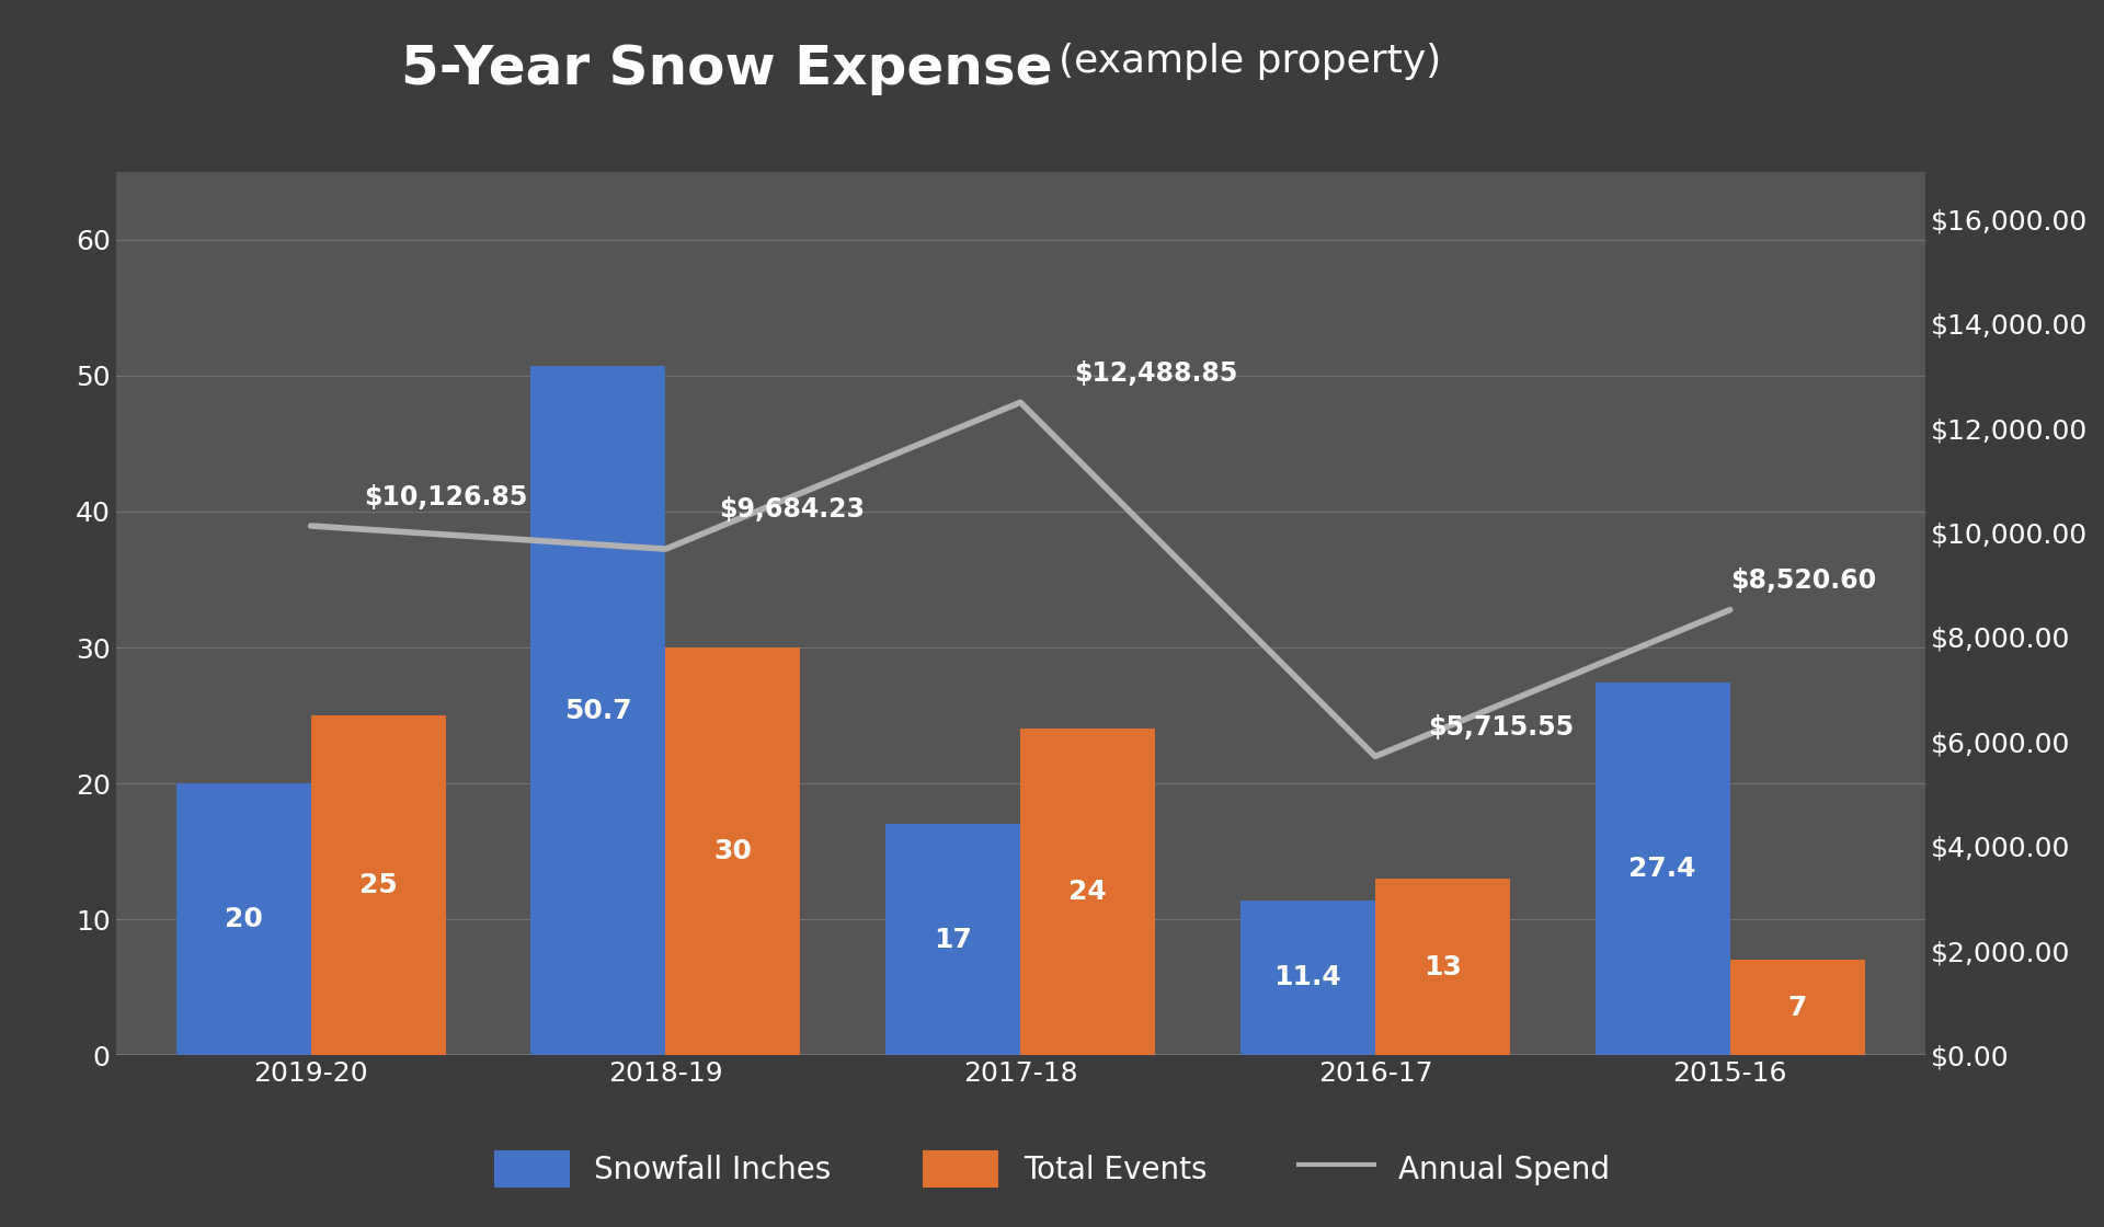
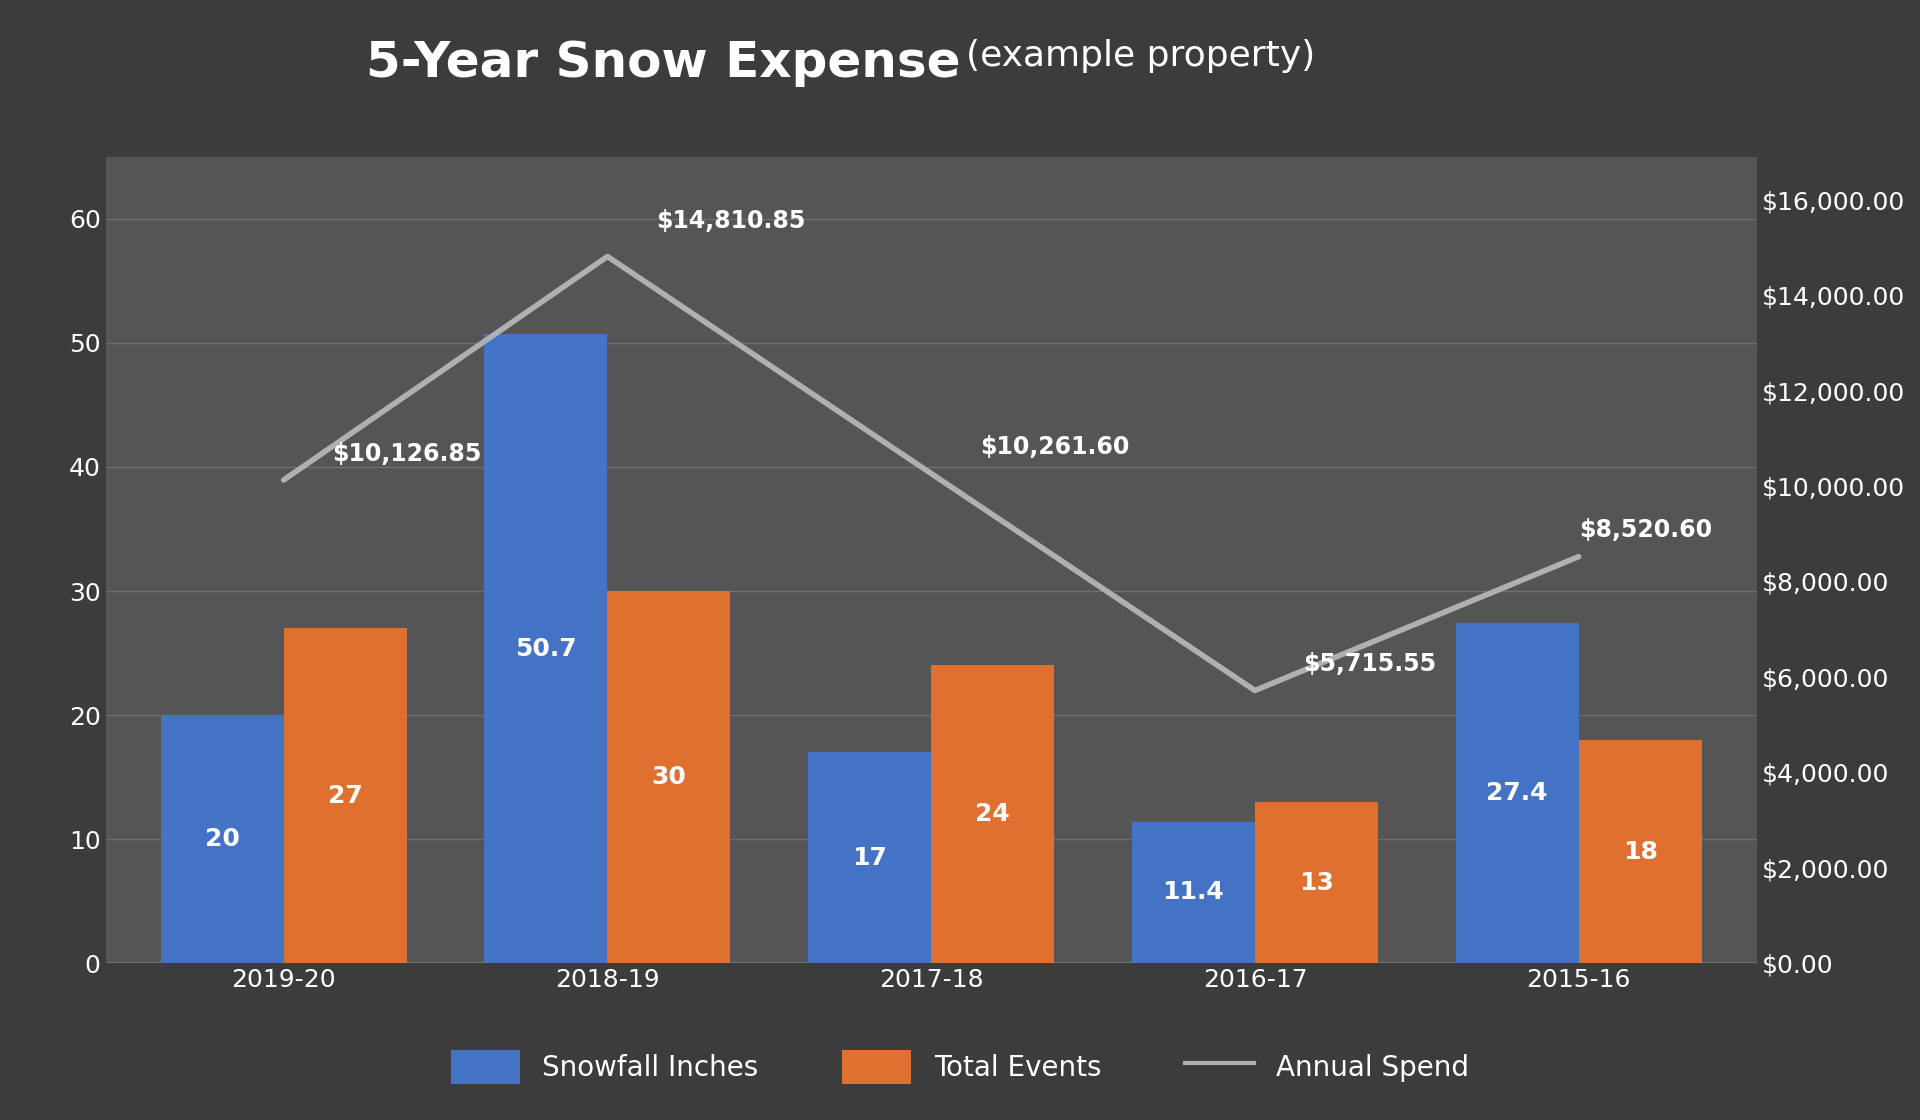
Total Events/2019-20: 25 -> 27
Annual Spend/2018-19: $9,684.23 -> $14,810.85
Annual Spend/2017-18: $12,488.85 -> $10,261.60
Total Events/2015-16: 7 -> 18
